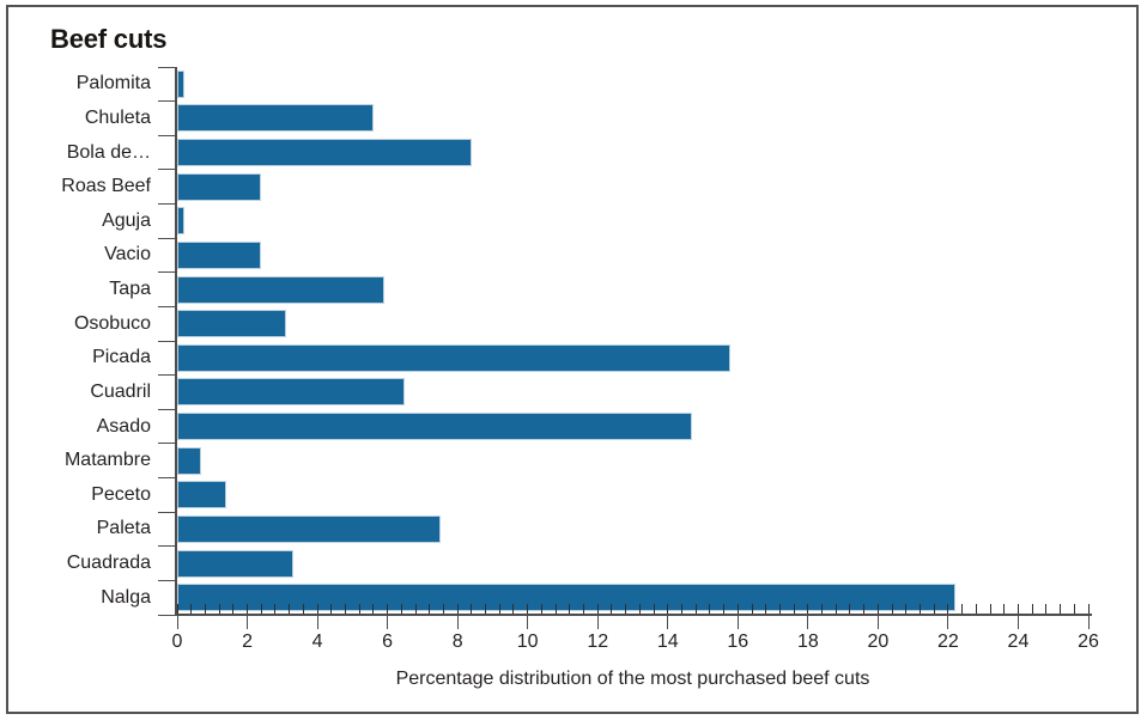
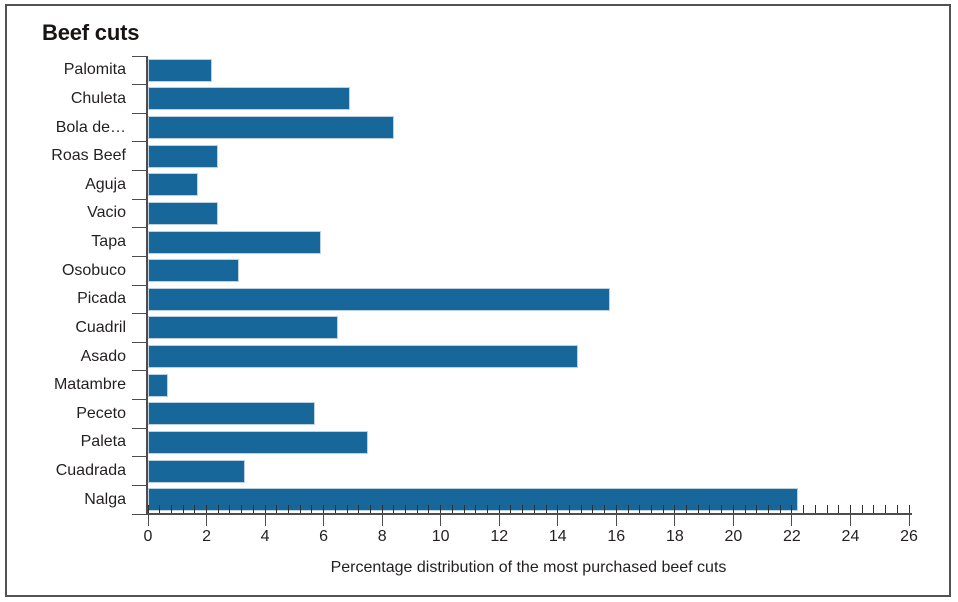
Palomita: 0.2 -> 2.2
Chuleta: 5.6 -> 6.9
Aguja: 0.2 -> 1.7
Peceto: 1.4 -> 5.7
